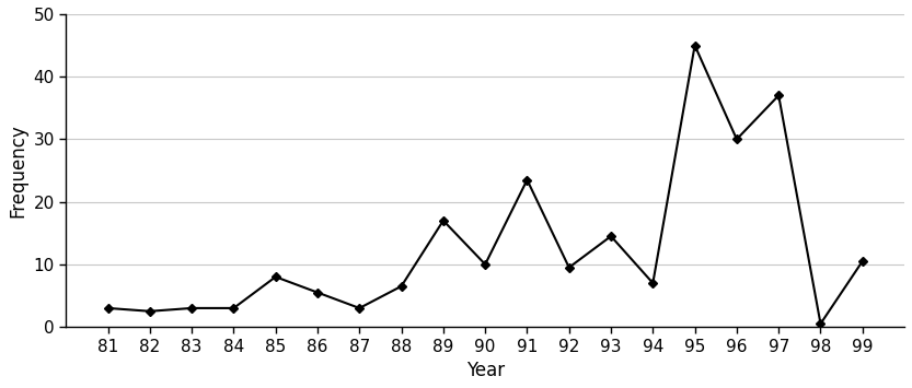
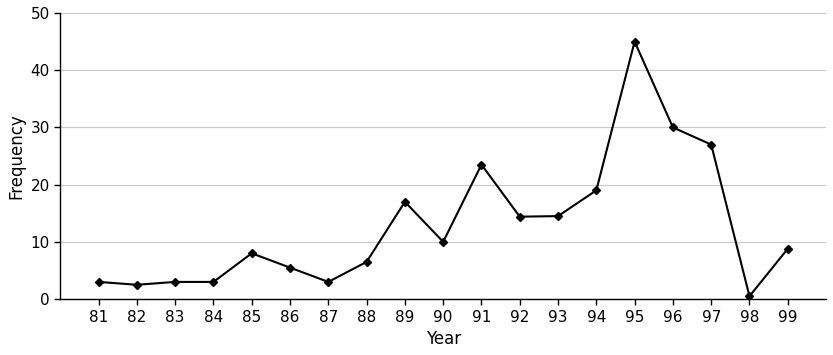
92: 9.5 -> 14.4
94: 7.0 -> 19.0
97: 37.0 -> 27.0
99: 10.5 -> 8.8
